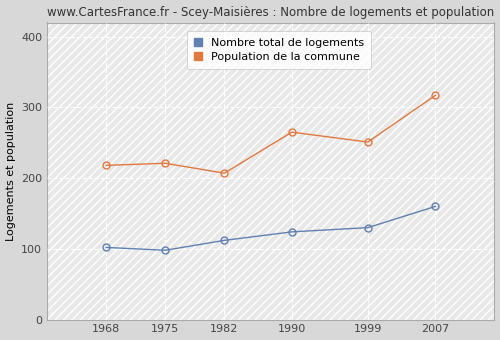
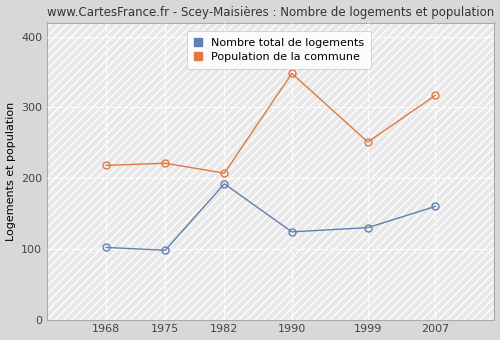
Nombre total de logements/1982: 112 -> 192
Population de la commune/1990: 265 -> 348
